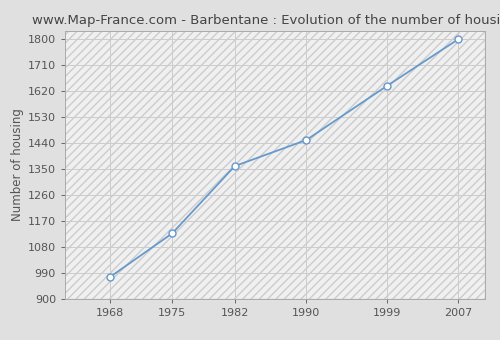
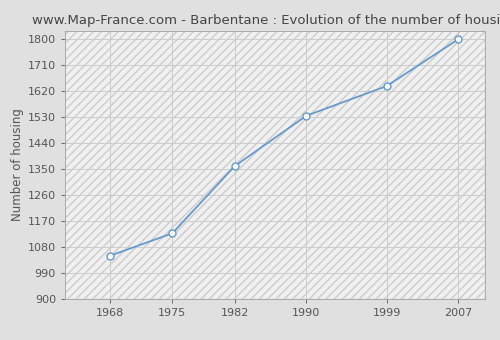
1968: 976 -> 1050
1990: 1451 -> 1535
